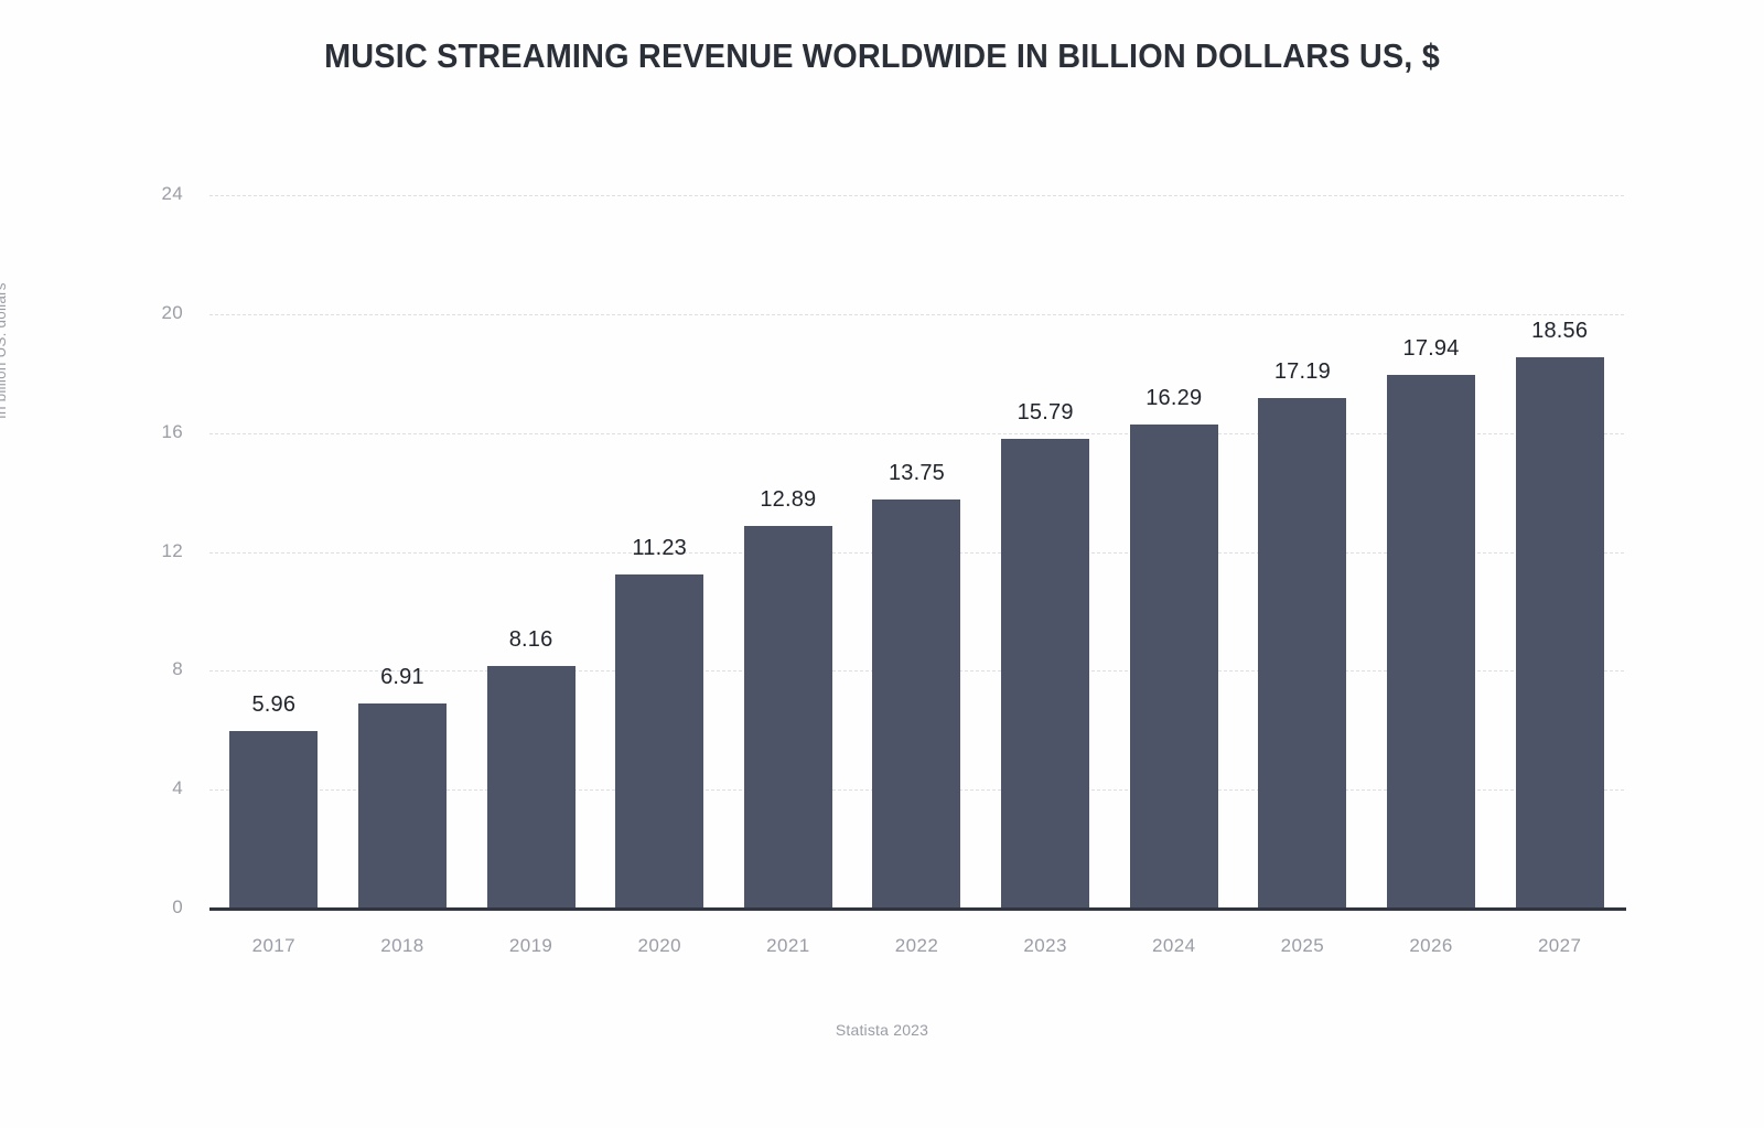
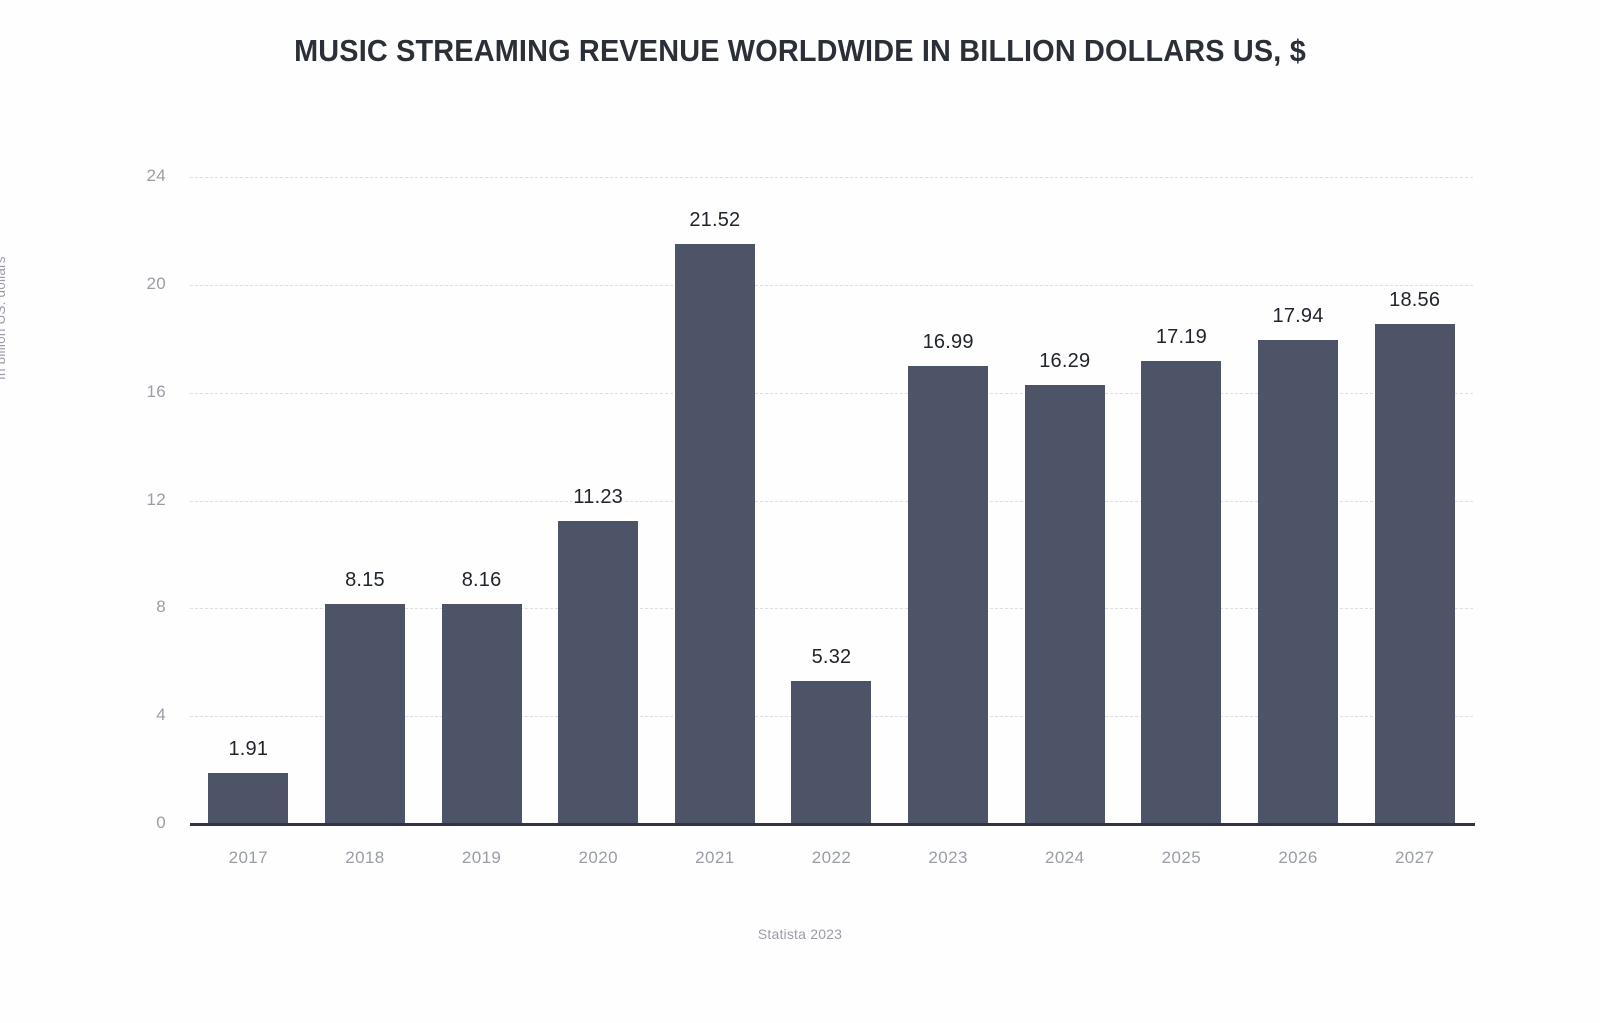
2017: 5.96 -> 1.91
2018: 6.91 -> 8.15
2021: 12.89 -> 21.52
2022: 13.75 -> 5.32
2023: 15.79 -> 16.99
